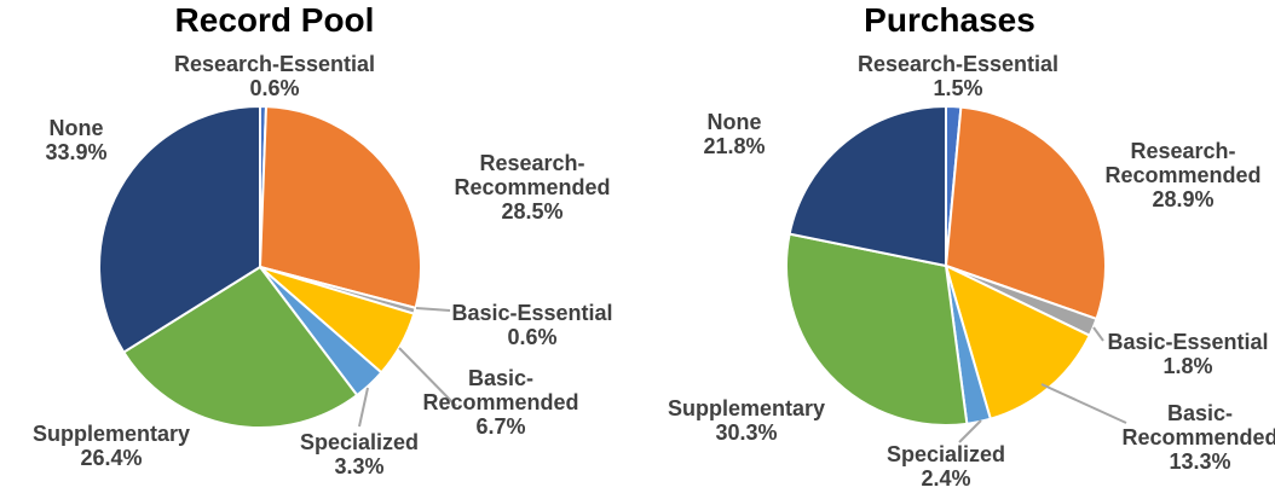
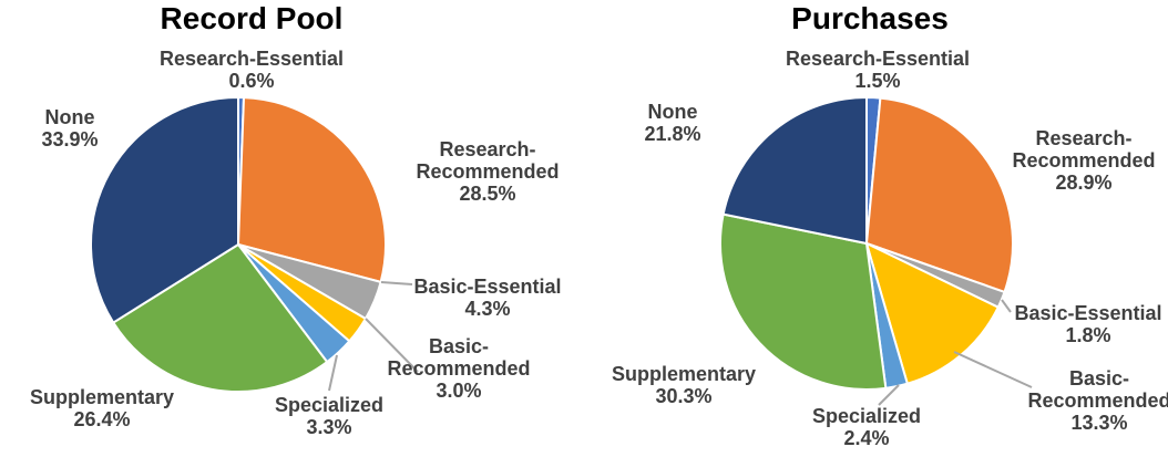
Record Pool/Basic-Essential: 0.6% -> 4.3%
Record Pool/Basic-Recommended: 6.7% -> 3.0%
